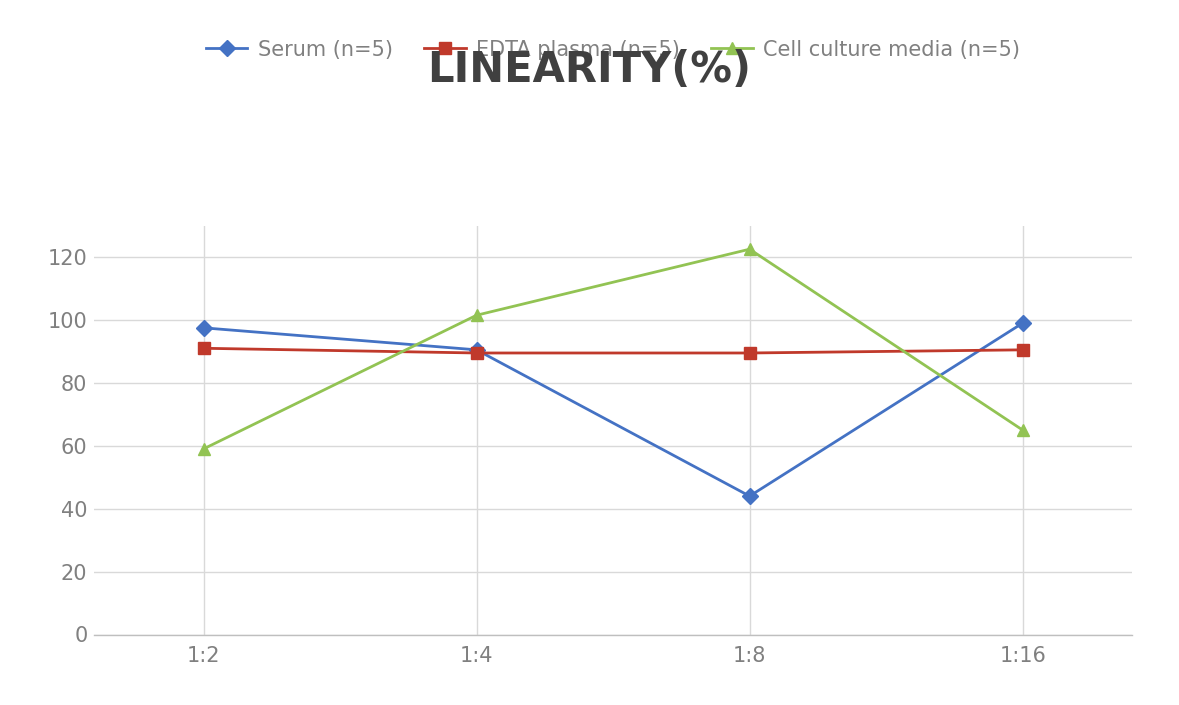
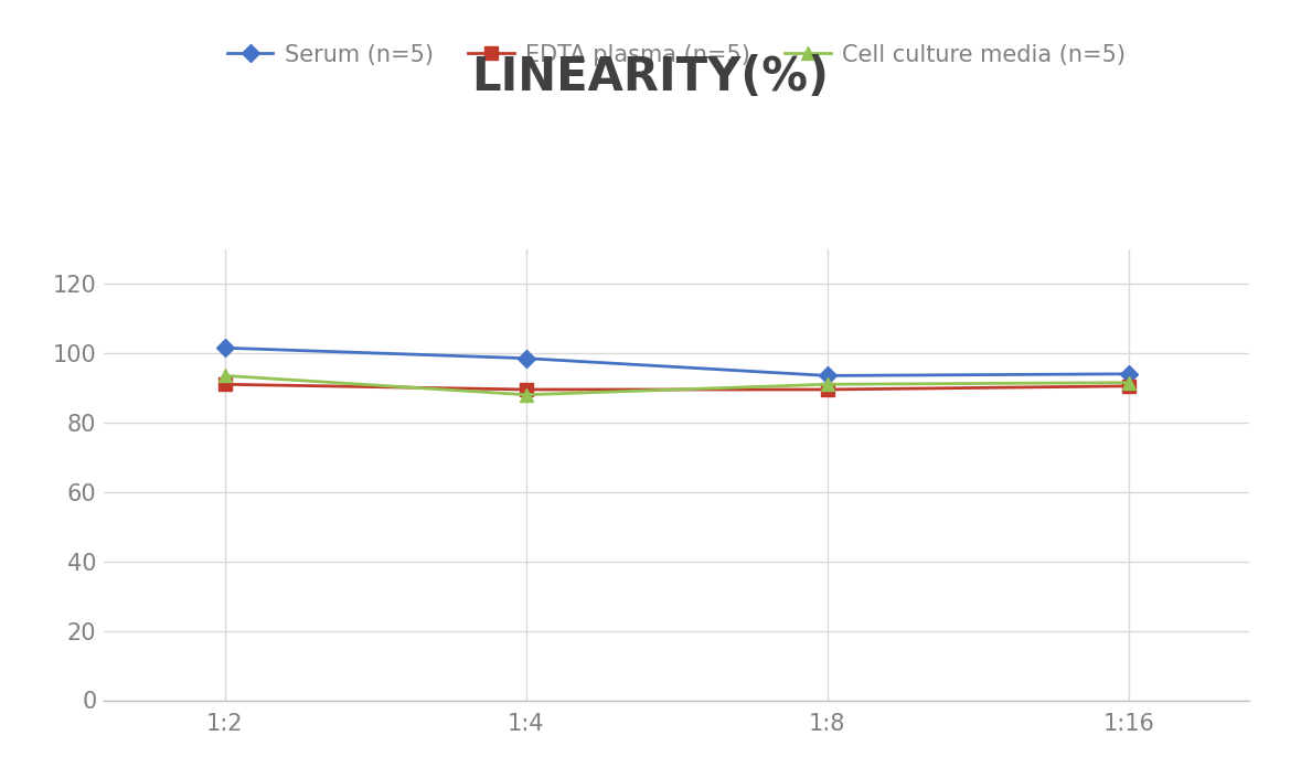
Serum (n=5)/1:2: 97.5 -> 101.5
Cell culture media (n=5)/1:2: 59.0 -> 93.5
Serum (n=5)/1:4: 90.5 -> 98.5
Cell culture media (n=5)/1:4: 101.5 -> 88.0
Serum (n=5)/1:8: 44.0 -> 93.5
Cell culture media (n=5)/1:8: 122.5 -> 91.0
Serum (n=5)/1:16: 99.0 -> 94.0
Cell culture media (n=5)/1:16: 65.0 -> 91.5
